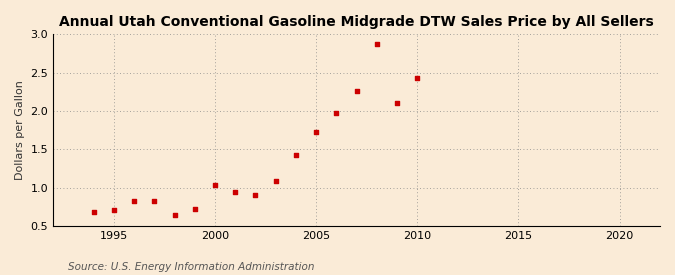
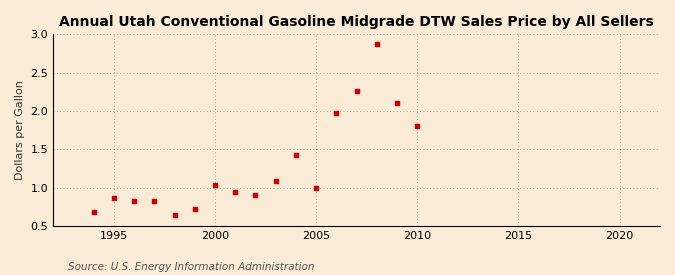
1995: 0.71 -> 0.86
2005: 1.73 -> 1.00
2010: 2.43 -> 1.80
